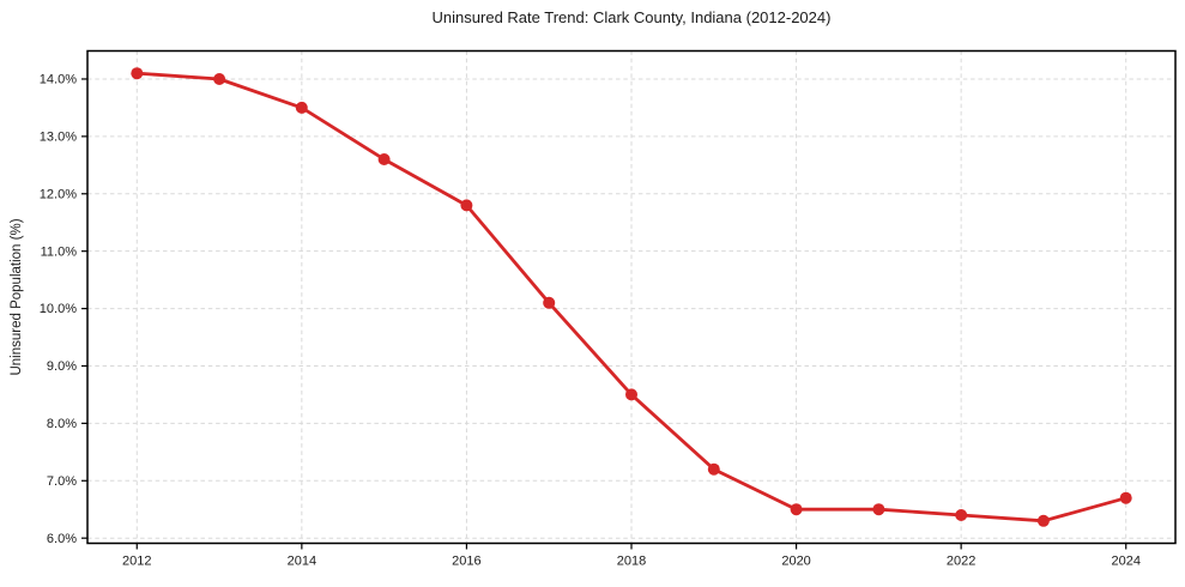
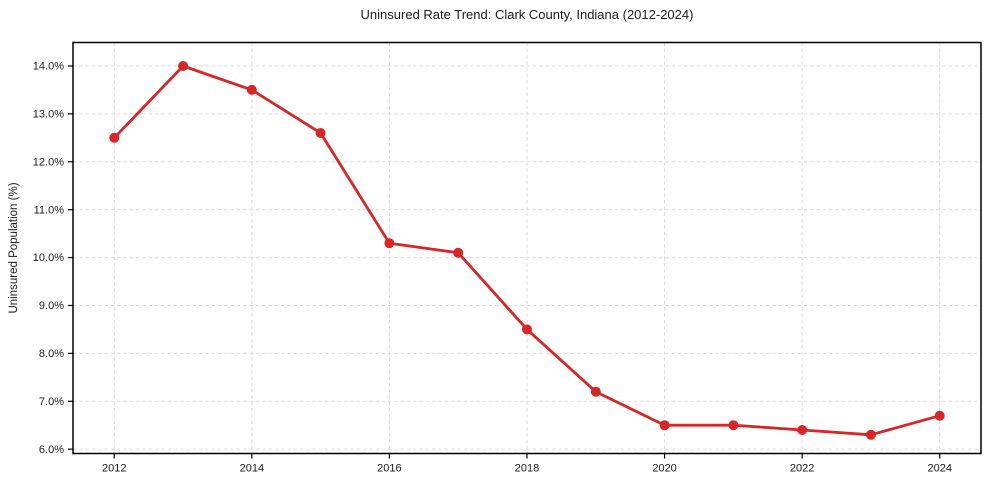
2012: 14.1% -> 12.5%
2016: 11.8% -> 10.3%
